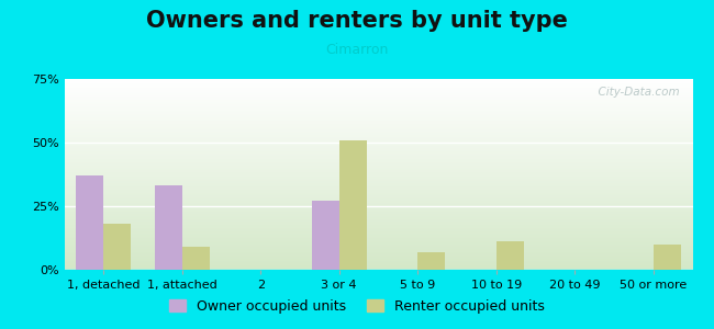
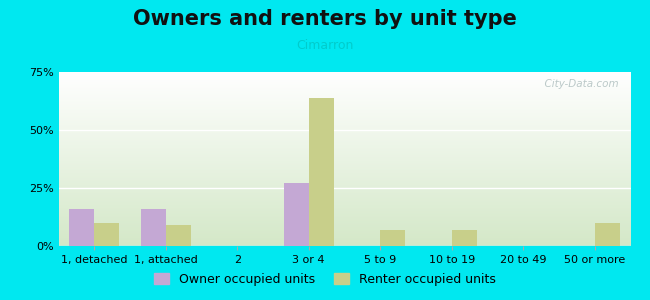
Owner occupied units/1, detached: 37% -> 16%
Renter occupied units/1, detached: 18% -> 10%
Owner occupied units/1, attached: 33% -> 16%
Renter occupied units/3 or 4: 51% -> 64%
Renter occupied units/10 to 19: 11% -> 7%
